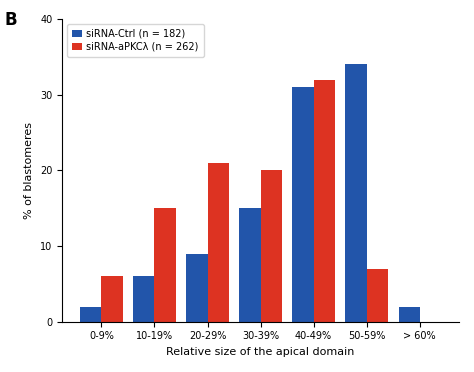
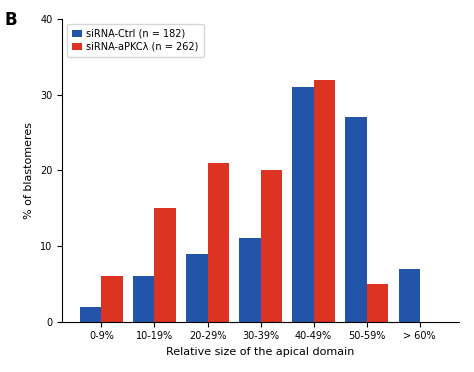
siRNA-Ctrl (n = 182)/30-39%: 15 -> 11
siRNA-Ctrl (n = 182)/50-59%: 34 -> 27
siRNA-aPKCλ (n = 262)/50-59%: 7 -> 5
siRNA-Ctrl (n = 182)/> 60%: 2 -> 7
